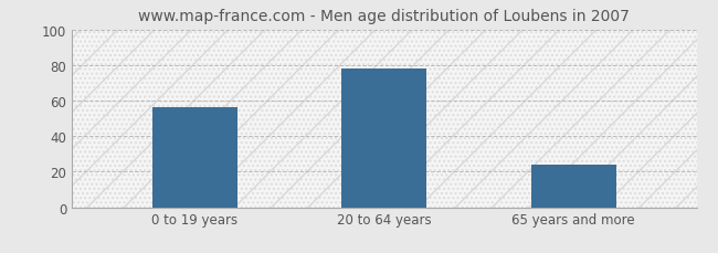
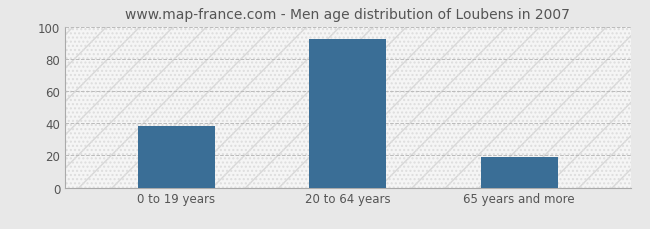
0 to 19 years: 56 -> 38
20 to 64 years: 78 -> 92
65 years and more: 24 -> 19
